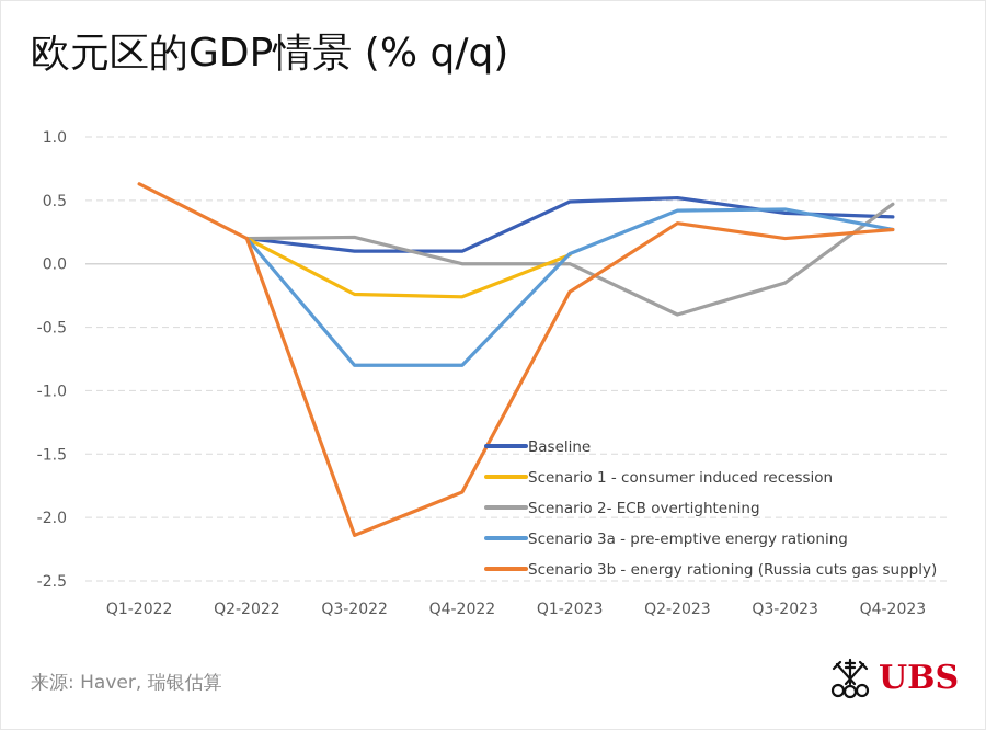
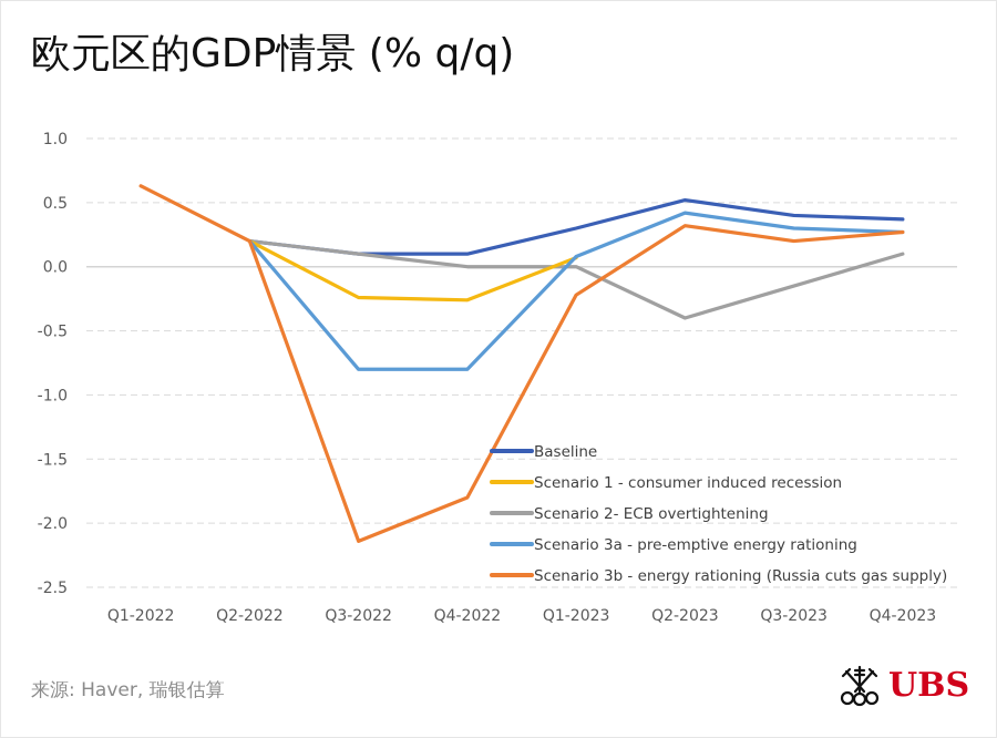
Scenario 2- ECB overtightening/Q3-2022: 0.21 -> 0.10
Baseline/Q1-2023: 0.49 -> 0.30
Scenario 3a - pre-emptive energy rationing/Q3-2023: 0.43 -> 0.30
Scenario 2- ECB overtightening/Q4-2023: 0.47 -> 0.10
